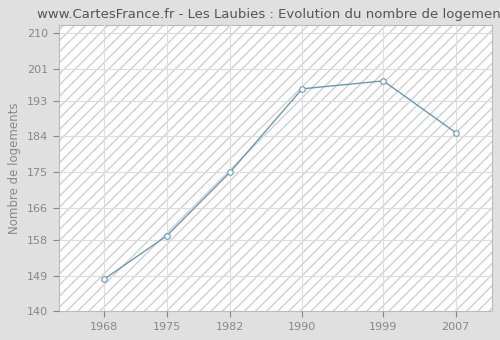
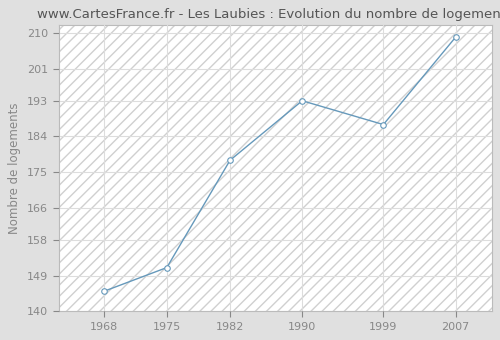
1968: 148 -> 145
1975: 159 -> 151
1982: 175 -> 178
1990: 196 -> 193
1999: 198 -> 187
2007: 185 -> 209
